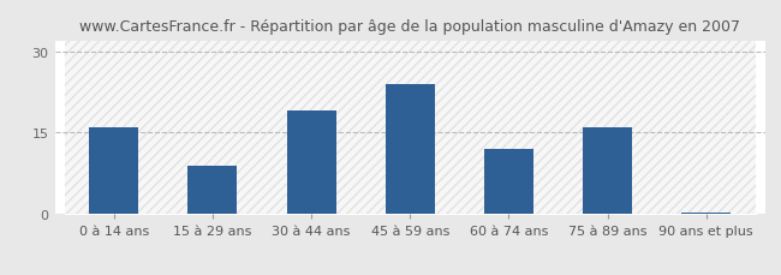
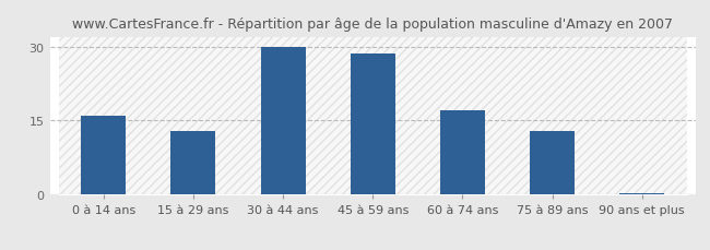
15 à 29 ans: 9.0 -> 13.0
30 à 44 ans: 19.0 -> 30.0
45 à 59 ans: 24.0 -> 28.5
60 à 74 ans: 12.0 -> 17.0
75 à 89 ans: 16.0 -> 13.0
